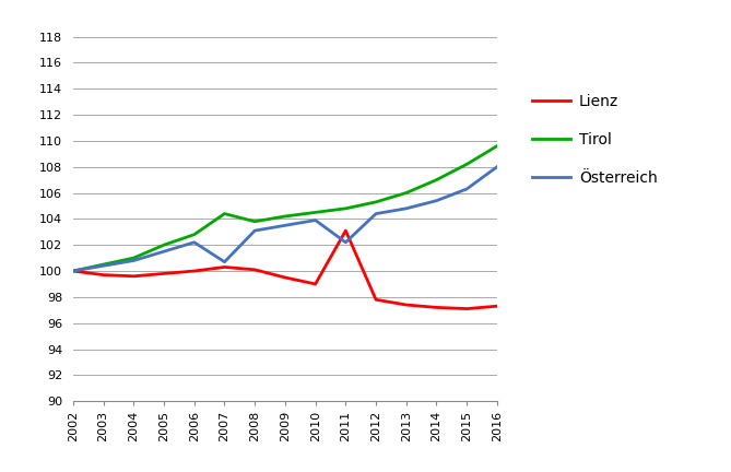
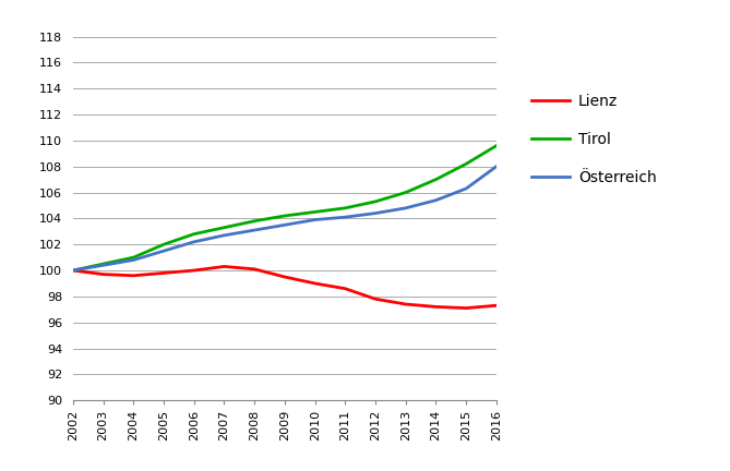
Tirol/2007: 104.4 -> 103.3
Österreich/2007: 100.7 -> 102.7
Lienz/2011: 103.1 -> 98.6
Österreich/2011: 102.2 -> 104.1
